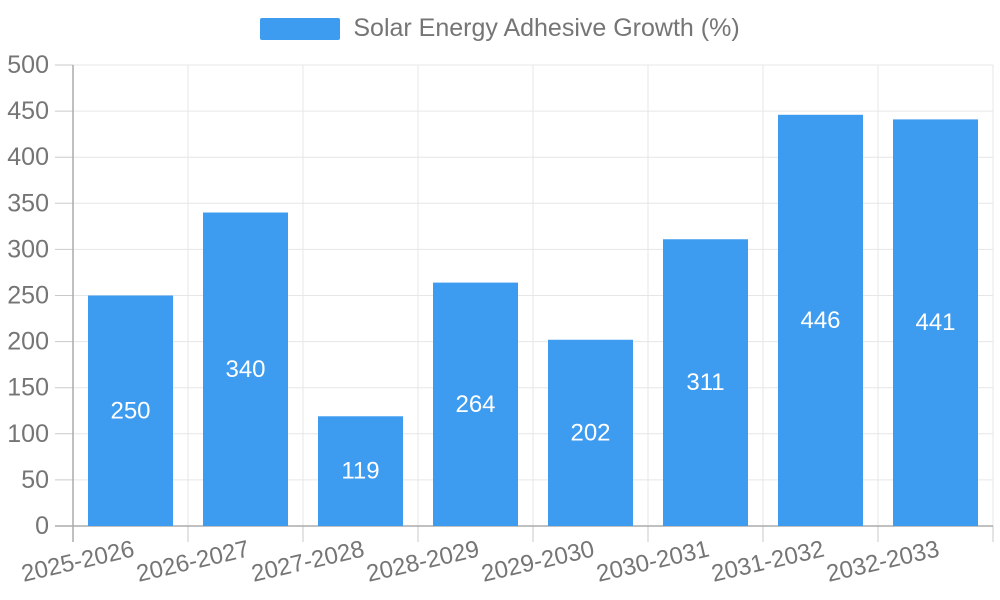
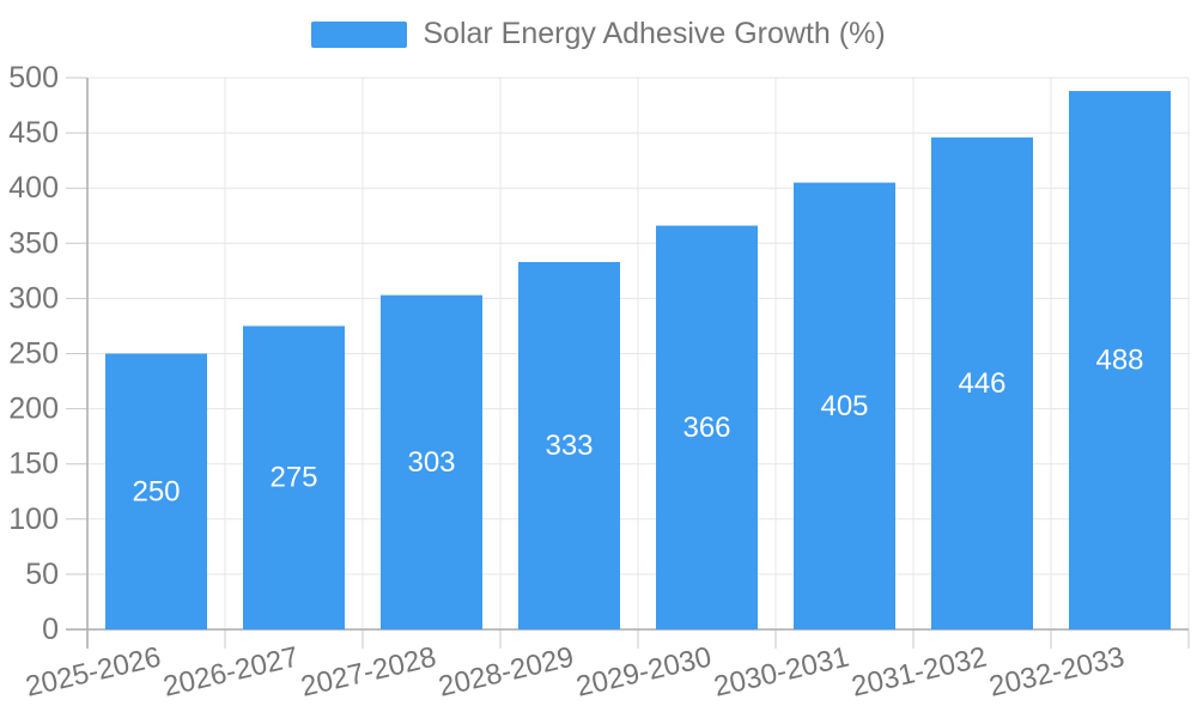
2026-2027: 340 -> 275
2027-2028: 119 -> 303
2028-2029: 264 -> 333
2029-2030: 202 -> 366
2030-2031: 311 -> 405
2032-2033: 441 -> 488
